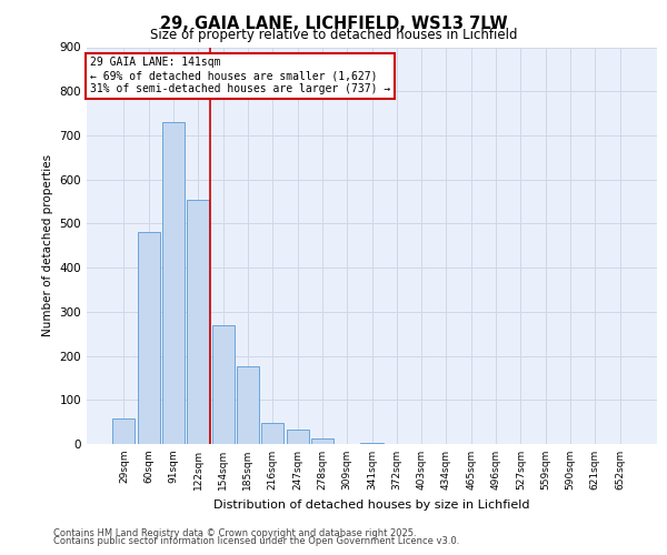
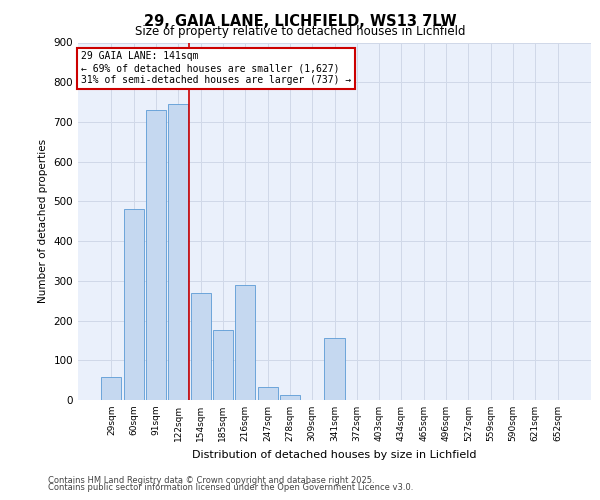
122sqm: 553 -> 745
216sqm: 48 -> 290
341sqm: 3 -> 155
